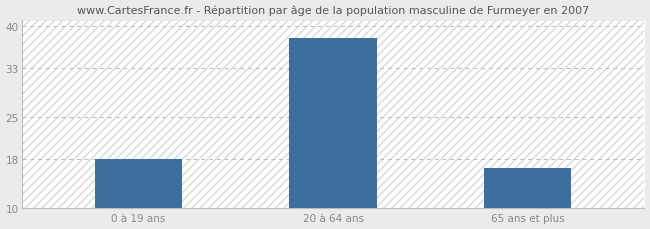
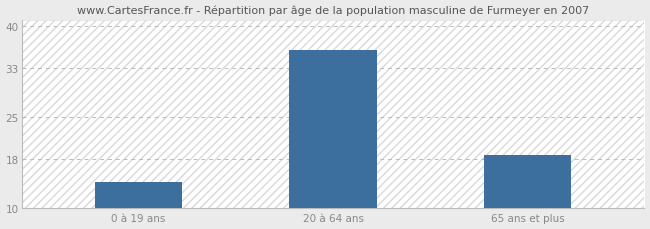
0 à 19 ans: 18.0 -> 14.2
20 à 64 ans: 38.0 -> 36.0
65 ans et plus: 16.5 -> 18.8
